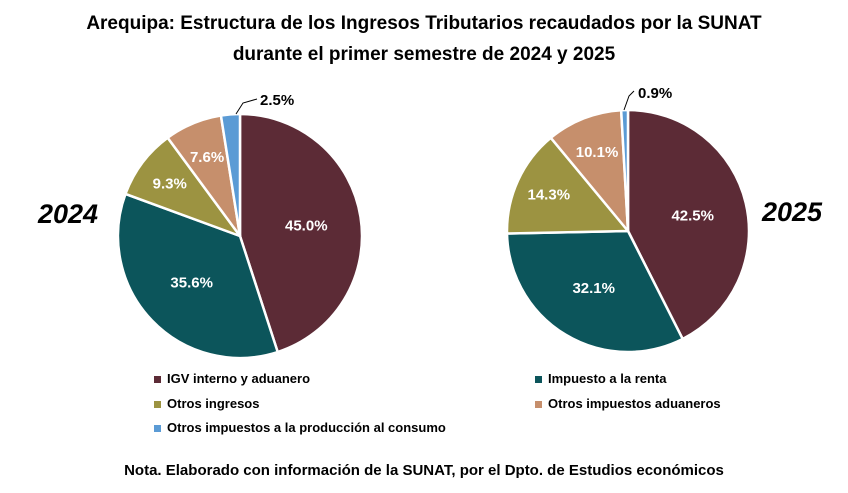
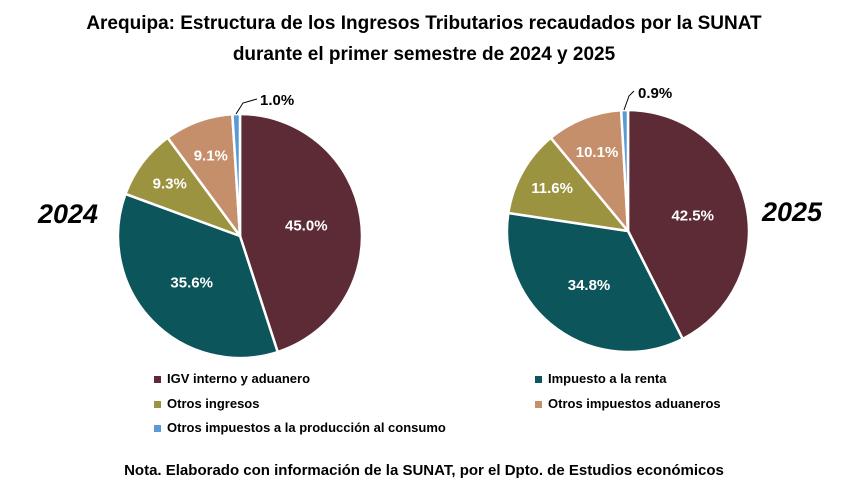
2024/Otros impuestos aduaneros: 7.6% -> 9.1%
2024/Otros impuestos a la producción al consumo: 2.5% -> 1.0%
2025/Impuesto a la renta: 32.1% -> 34.8%
2025/Otros ingresos: 14.3% -> 11.6%
